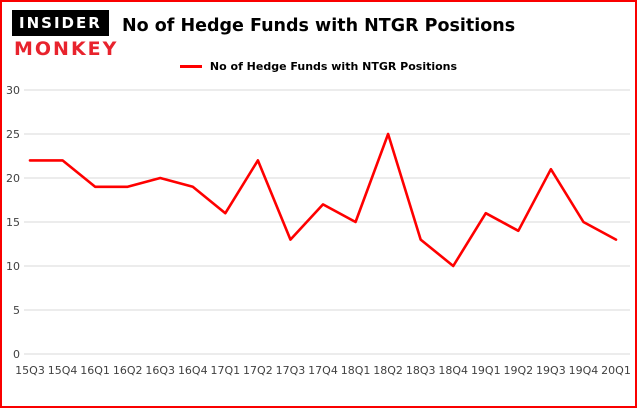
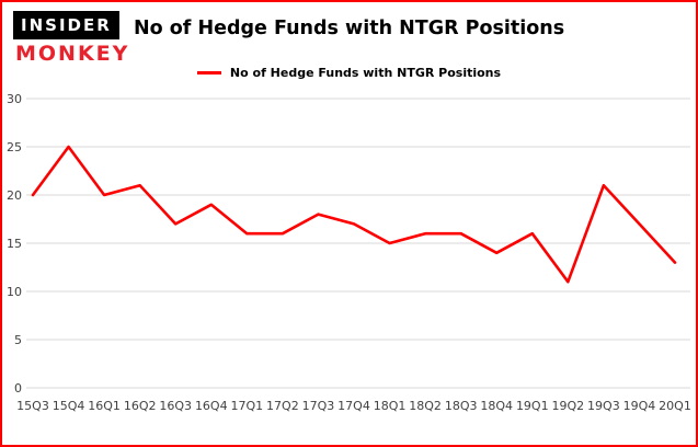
15Q3: 22 -> 20
15Q4: 22 -> 25
16Q1: 19 -> 20
16Q2: 19 -> 21
16Q3: 20 -> 17
17Q2: 22 -> 16
17Q3: 13 -> 18
18Q2: 25 -> 16
18Q3: 13 -> 16
18Q4: 10 -> 14
19Q2: 14 -> 11
19Q4: 15 -> 17
